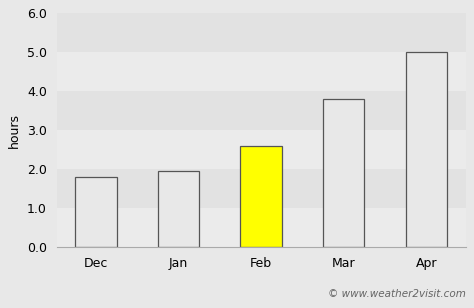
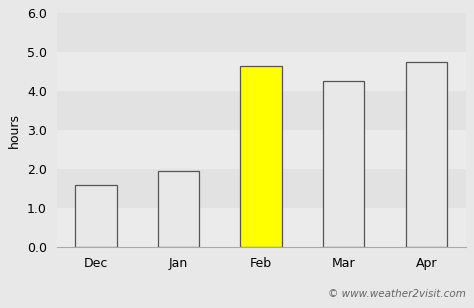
Dec: 1.80 -> 1.60
Feb: 2.60 -> 4.65
Mar: 3.80 -> 4.25
Apr: 5.00 -> 4.75
